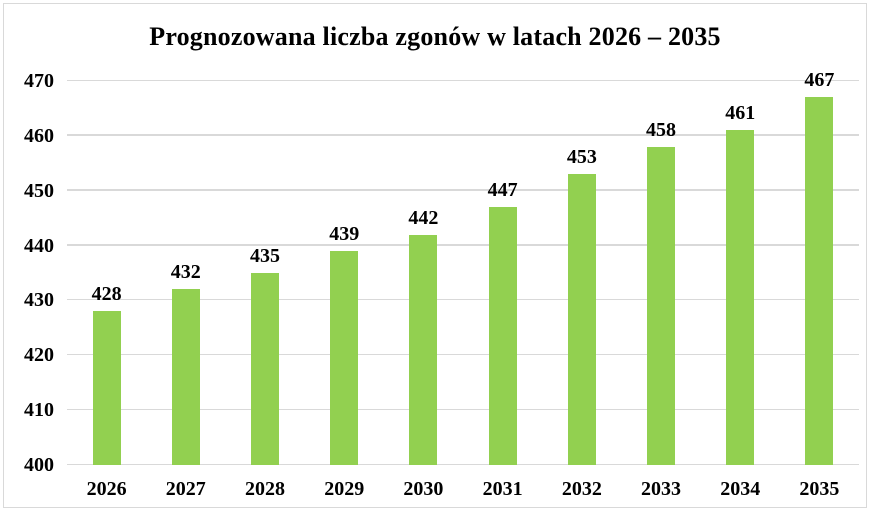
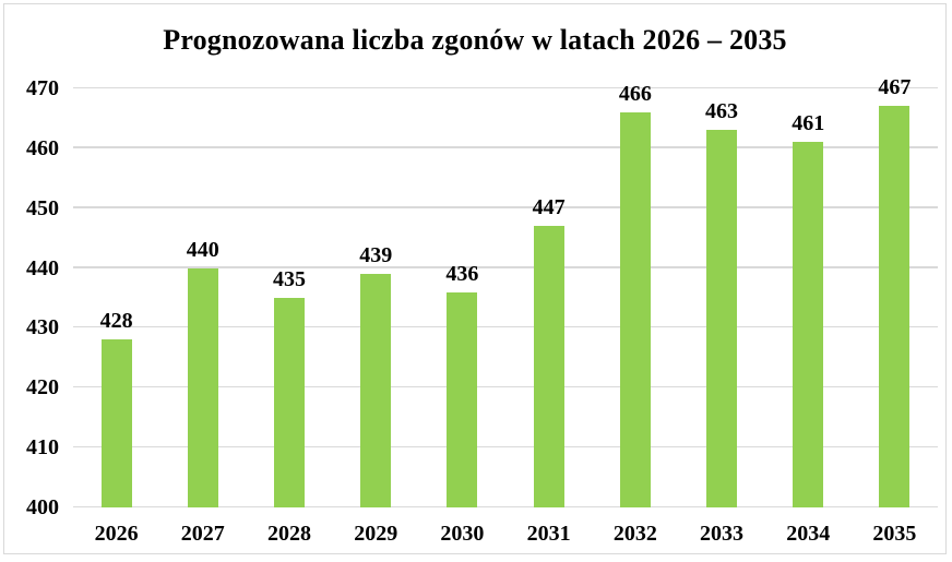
2027: 432 -> 440
2030: 442 -> 436
2032: 453 -> 466
2033: 458 -> 463
